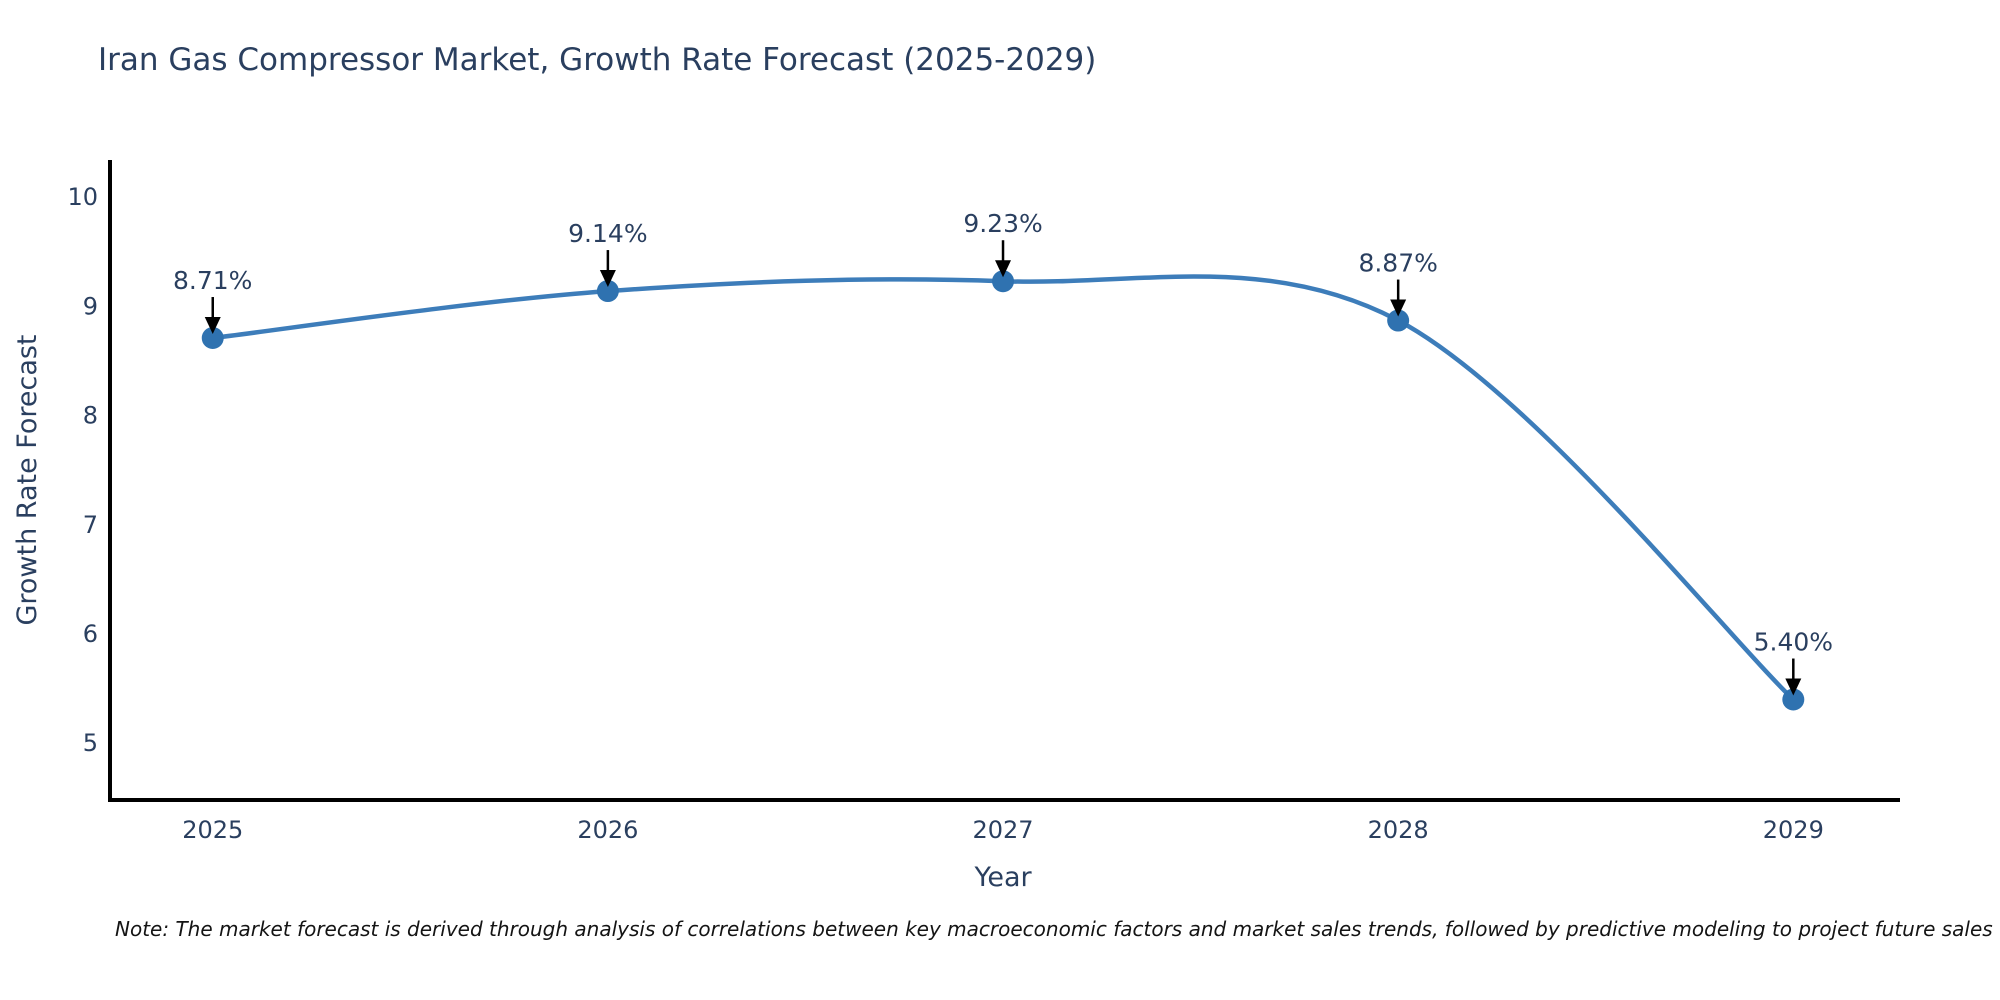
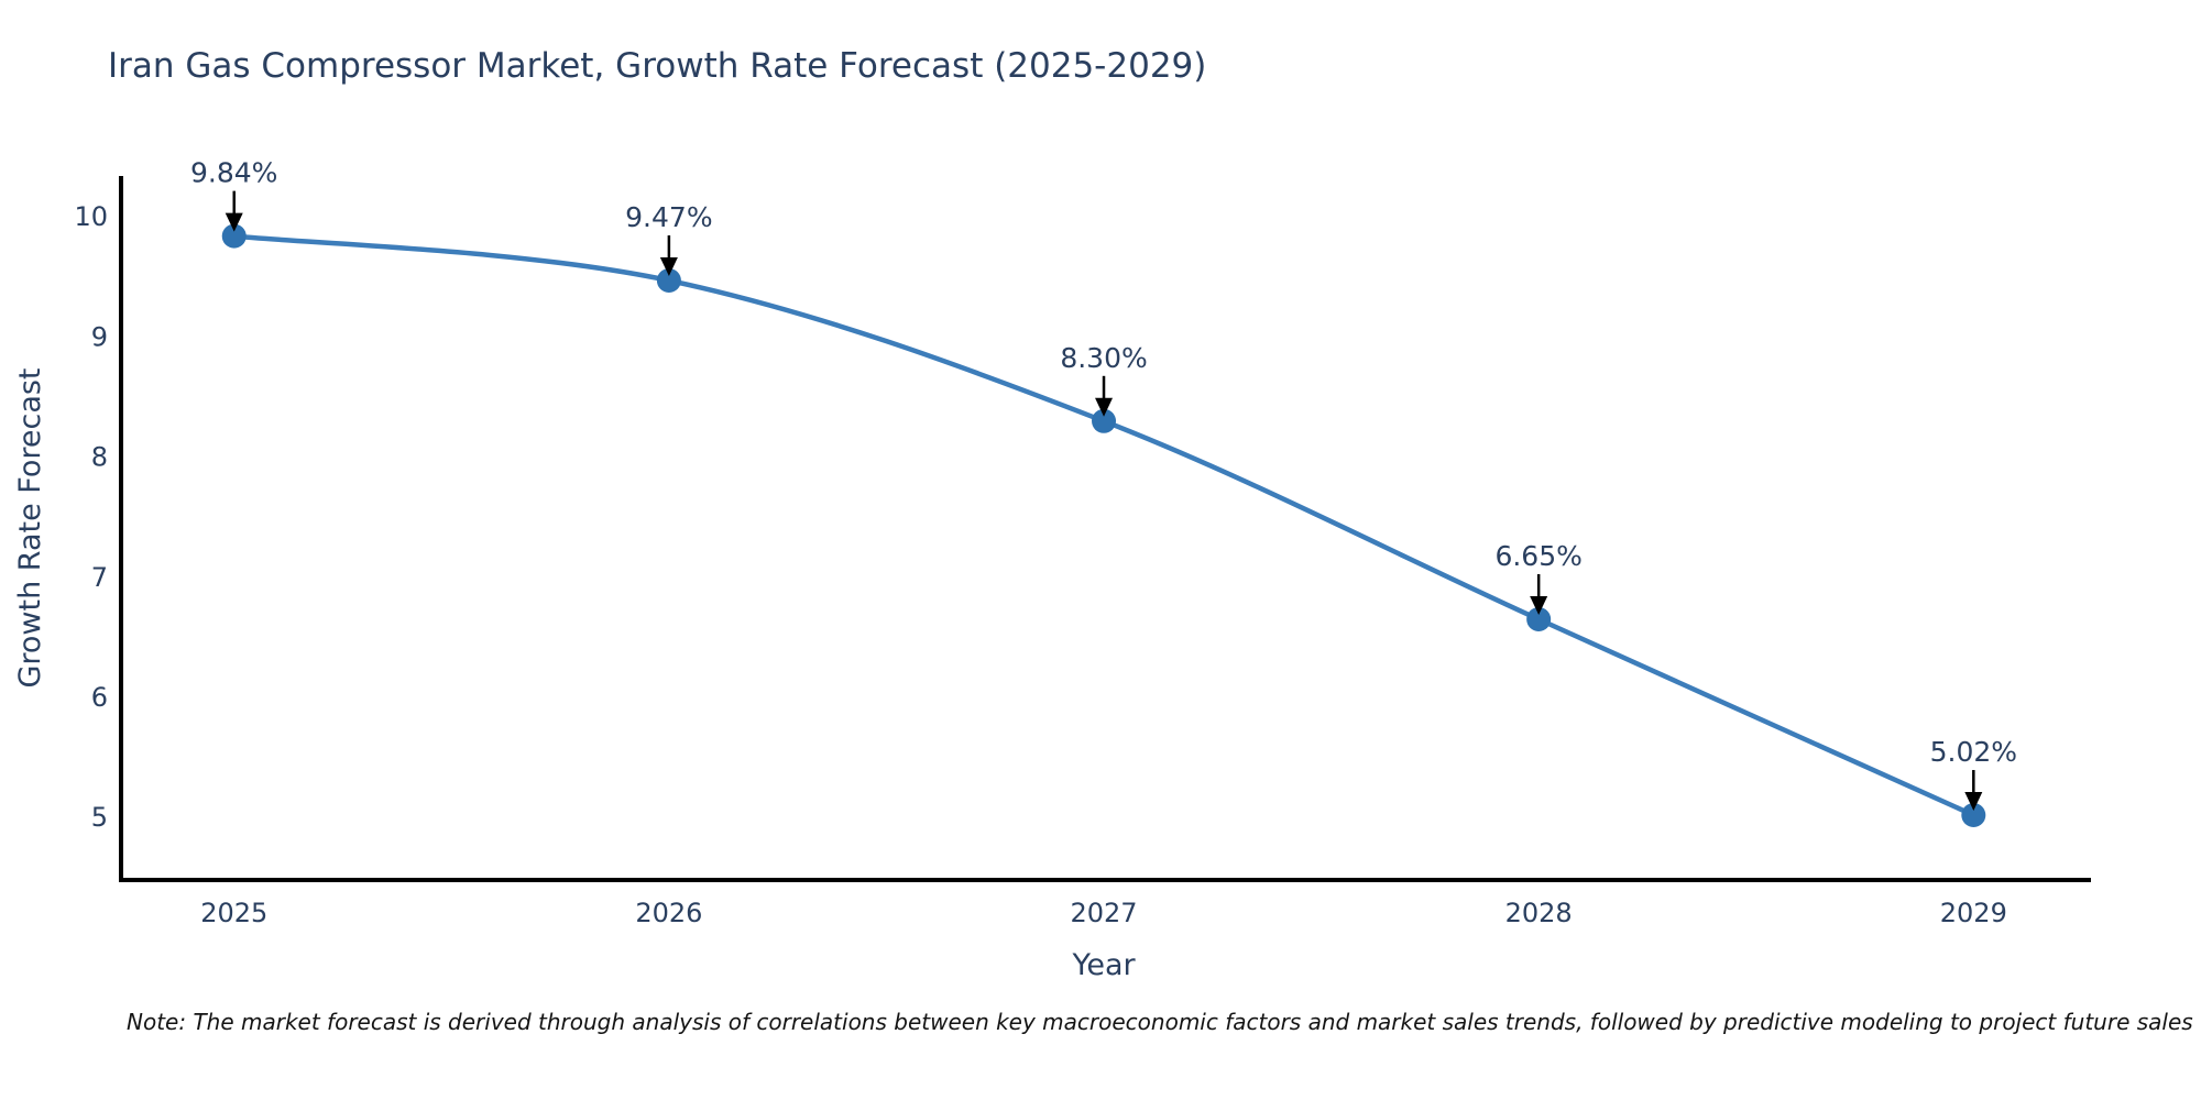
2025: 8.71% -> 9.84%
2026: 9.14% -> 9.47%
2027: 9.23% -> 8.30%
2028: 8.87% -> 6.65%
2029: 5.40% -> 5.02%
